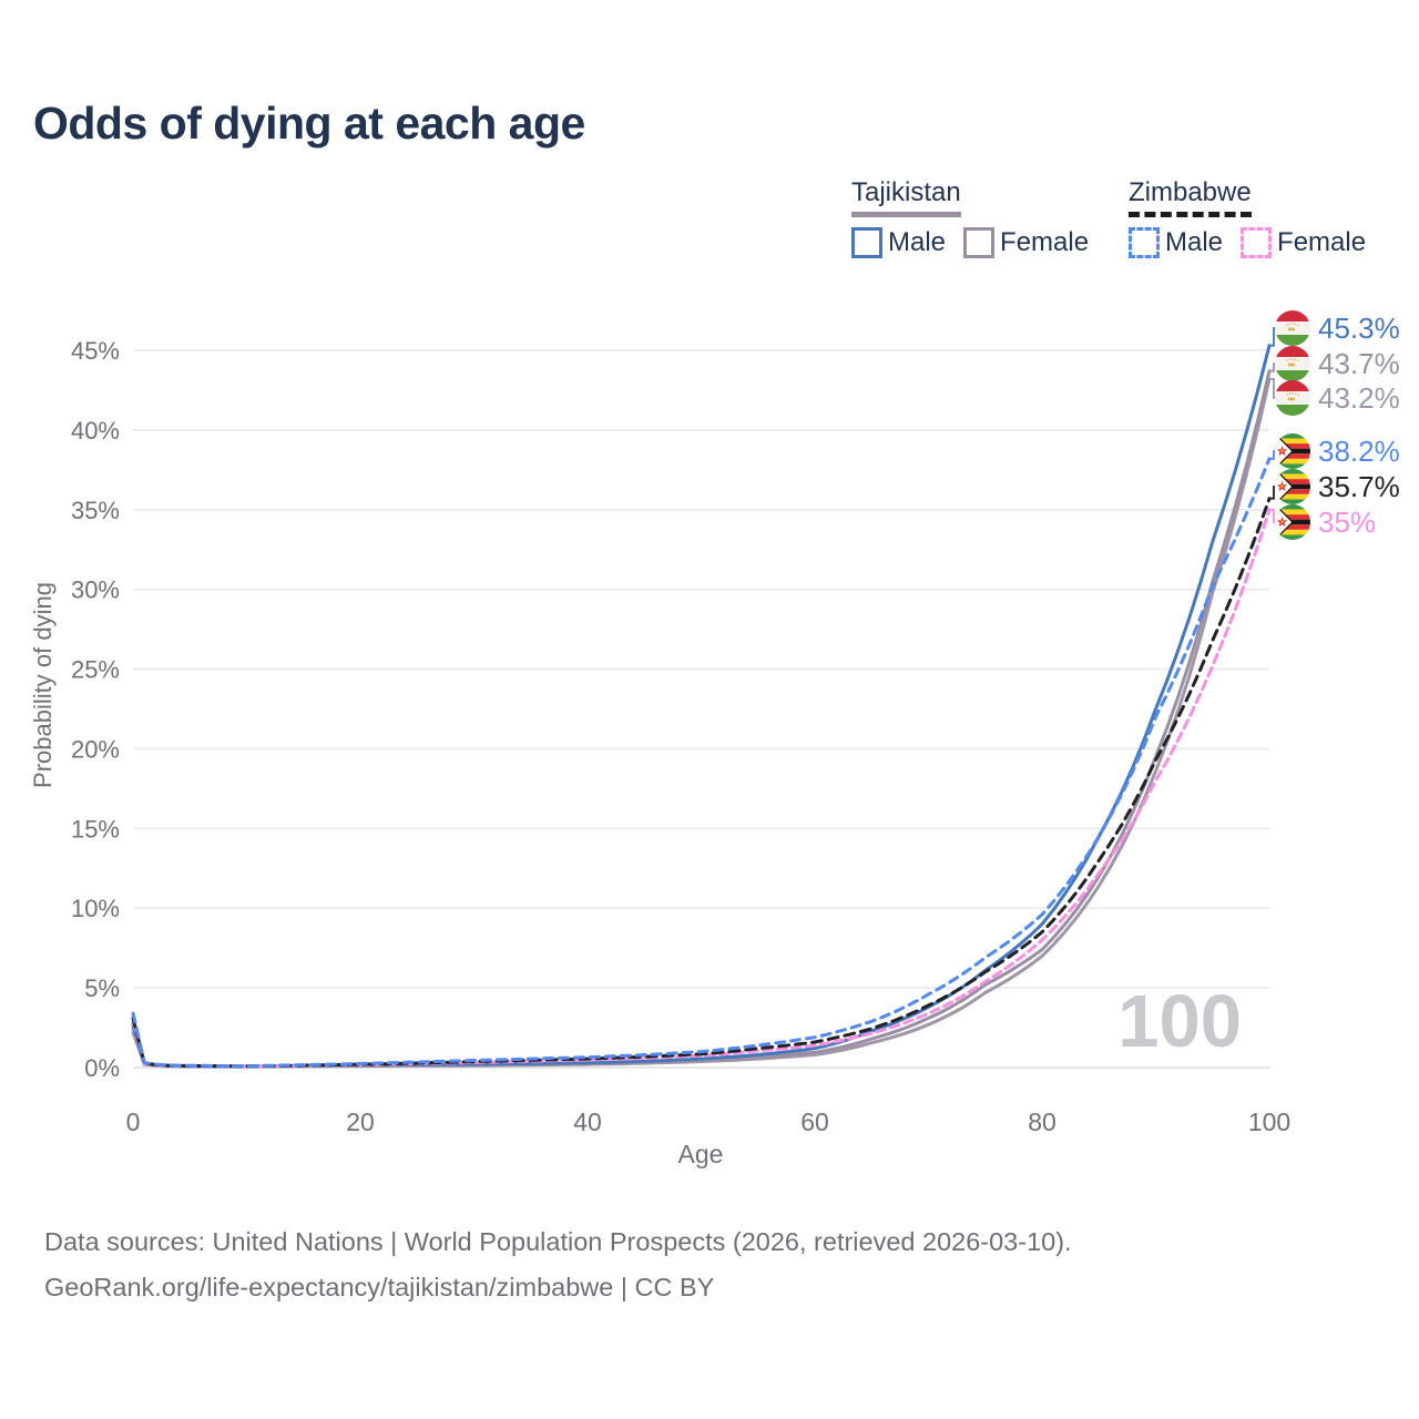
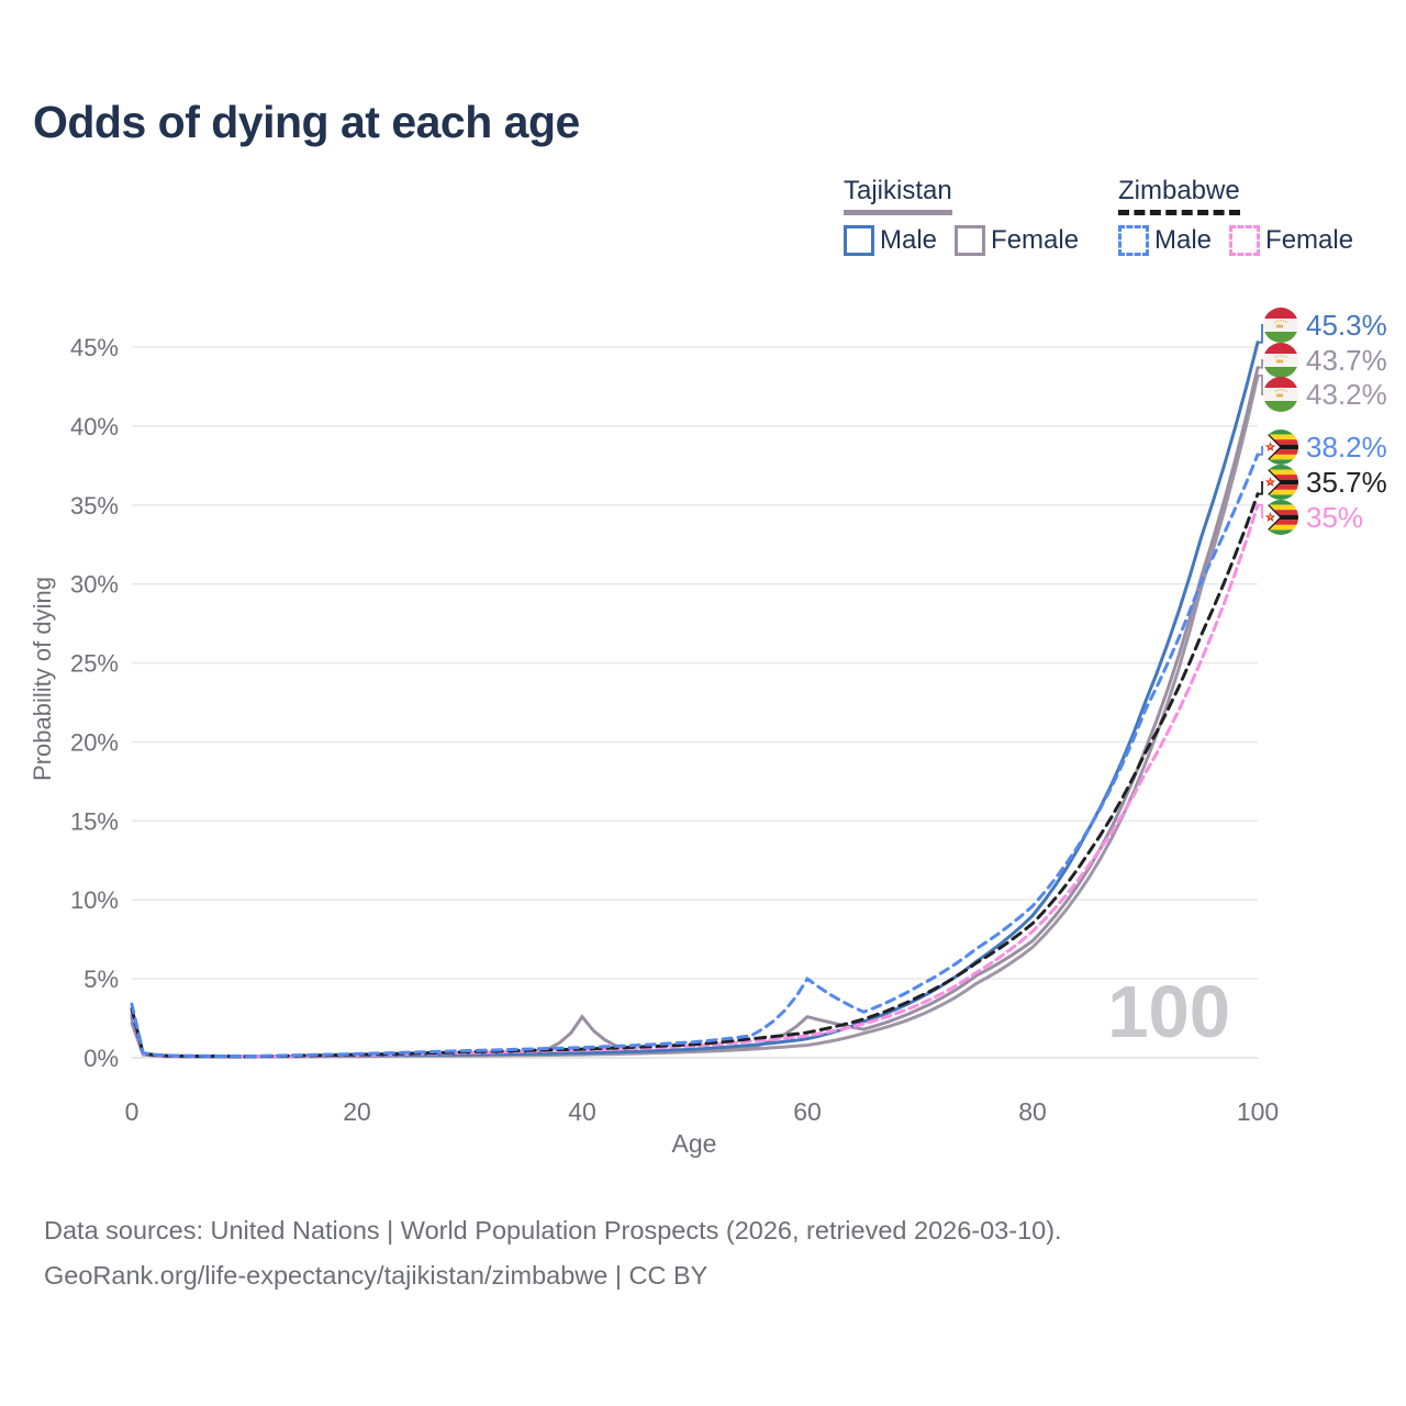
Tajikistan/40: 0.2% -> 2.6%
Tajikistan/60: 0.9% -> 2.6%
Zimbabwe Male/60: 1.9% -> 5.0%
